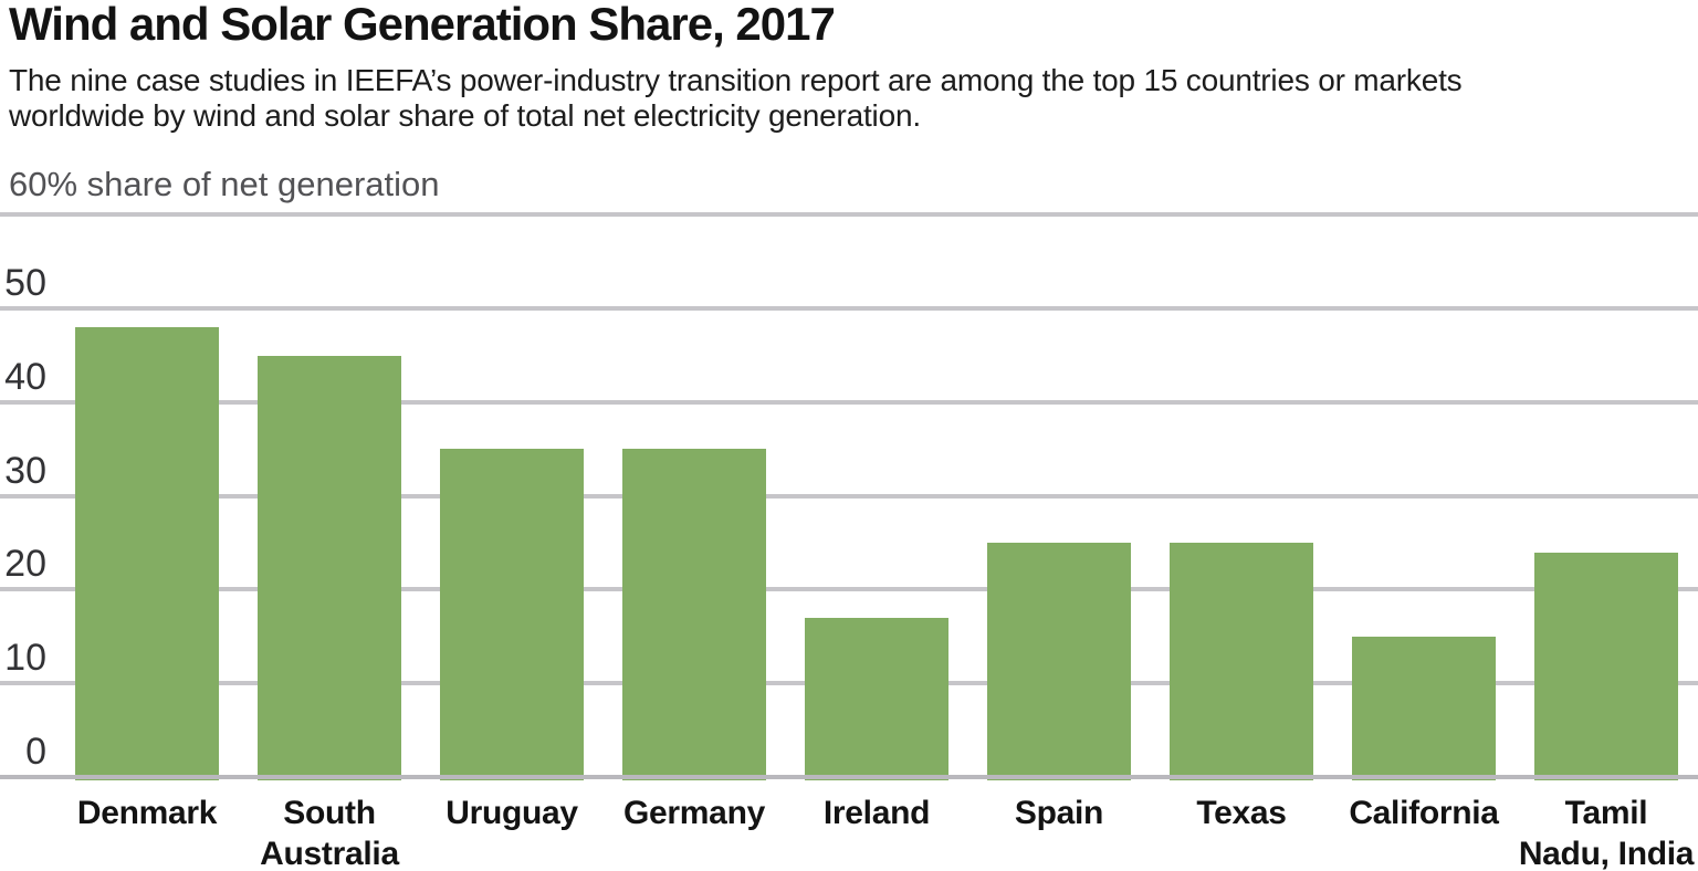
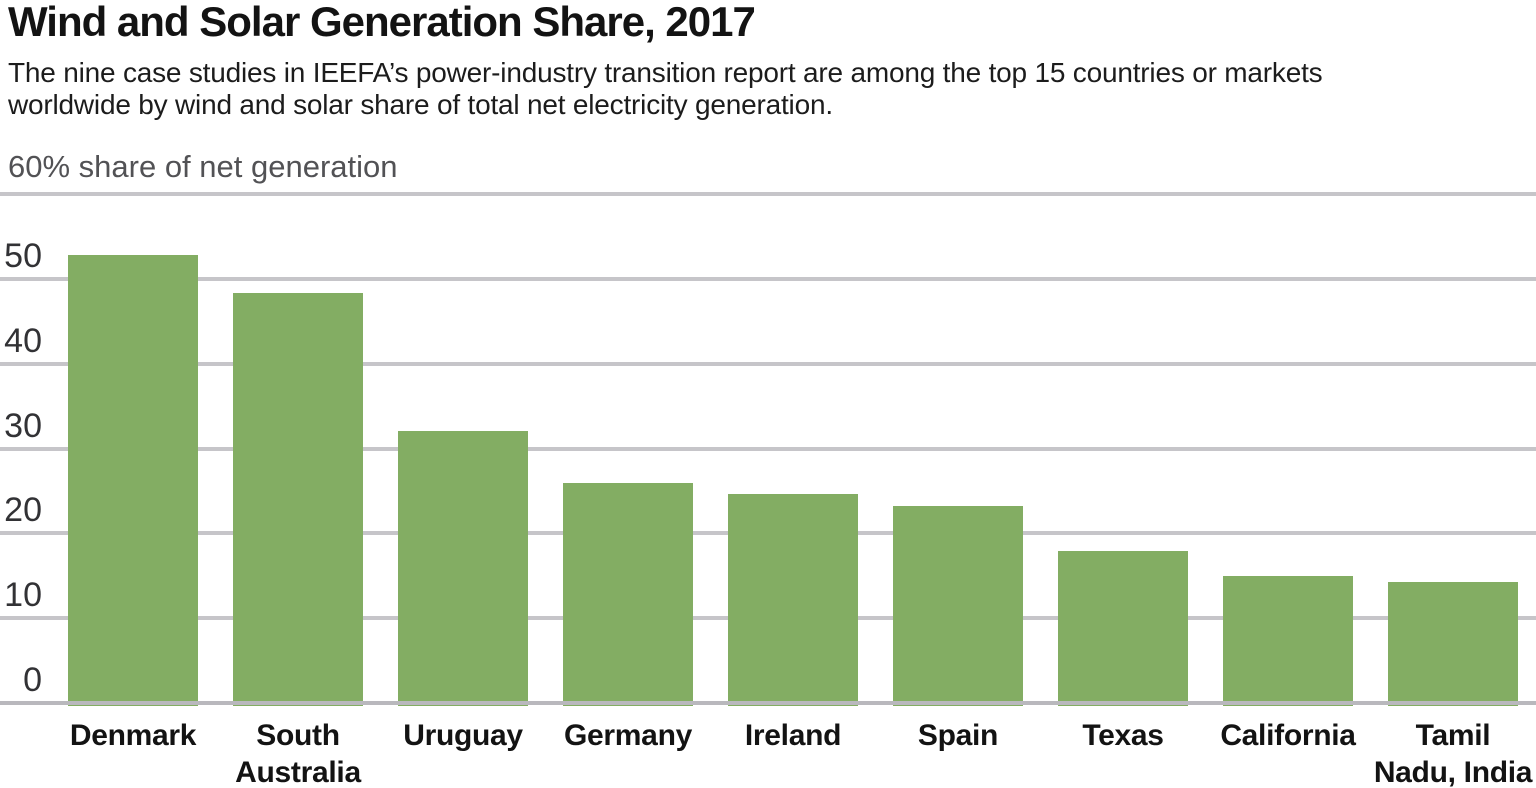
Denmark: 48 -> 53
South Australia: 45 -> 48
Uruguay: 35 -> 32
Germany: 35 -> 26
Ireland: 17 -> 25
Spain: 25 -> 23
Texas: 25 -> 18
Tamil Nadu, India: 24 -> 14
